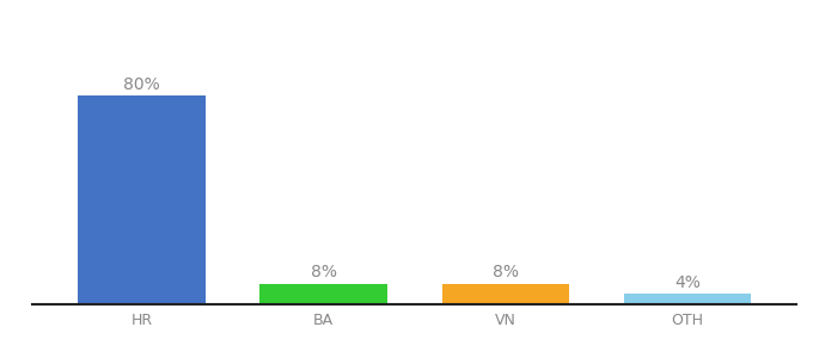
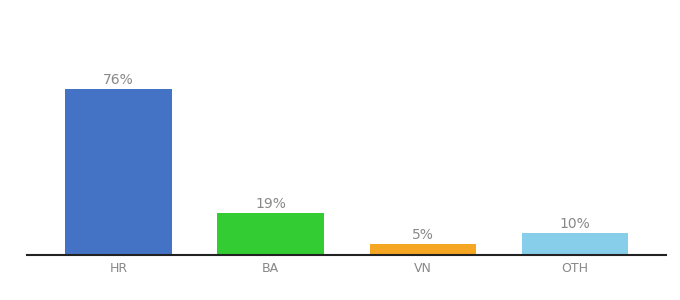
HR: 80% -> 76%
BA: 8% -> 19%
VN: 8% -> 5%
OTH: 4% -> 10%
